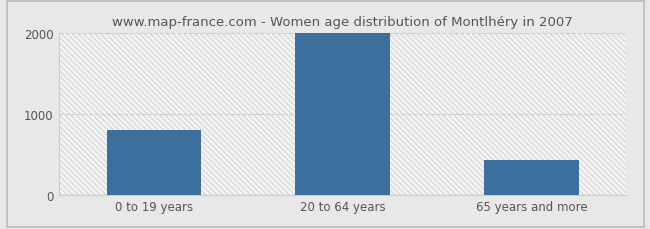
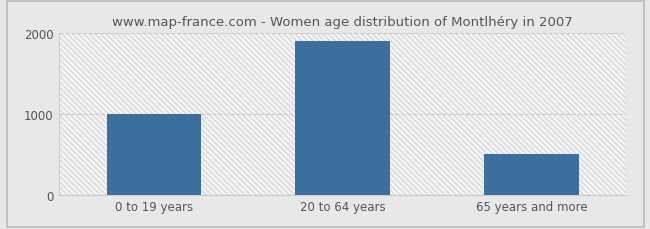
0 to 19 years: 800 -> 1000
20 to 64 years: 2000 -> 1900
65 years and more: 430 -> 500
